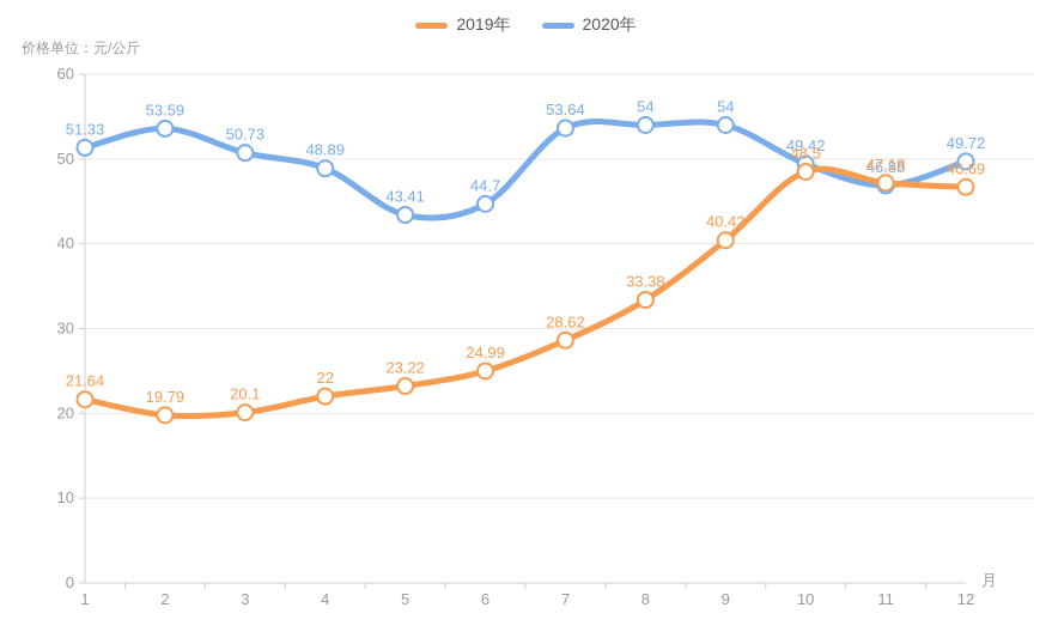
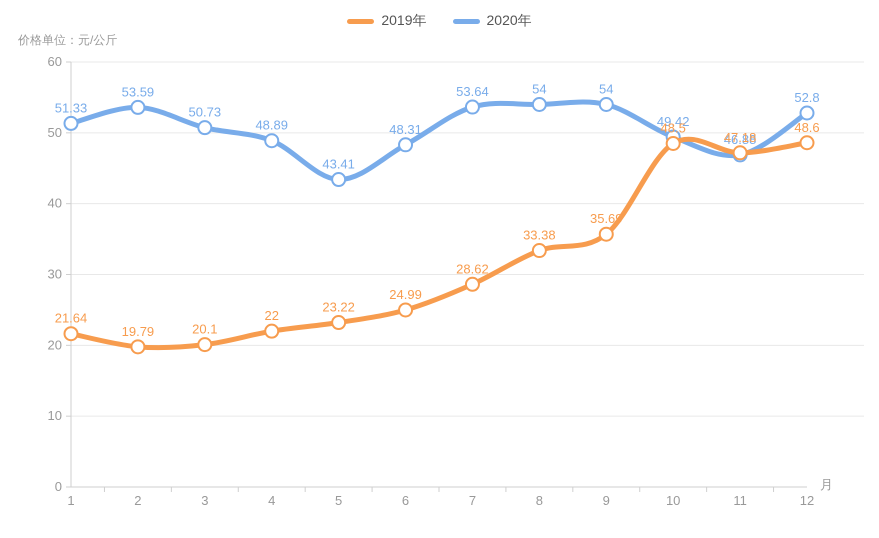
2020年/6: 44.7 -> 48.31
2019年/9: 40.42 -> 35.69
2020年/12: 49.72 -> 52.8
2019年/12: 46.69 -> 48.6
